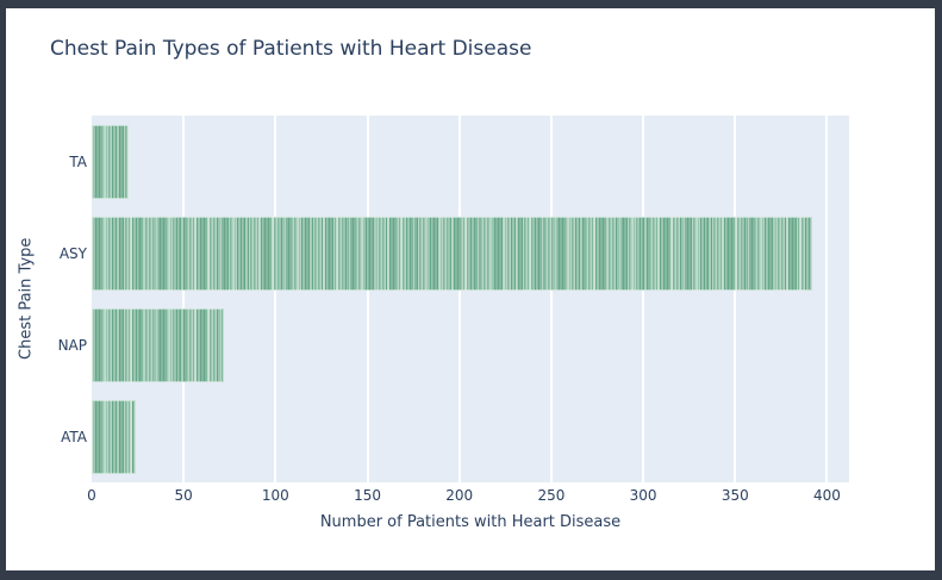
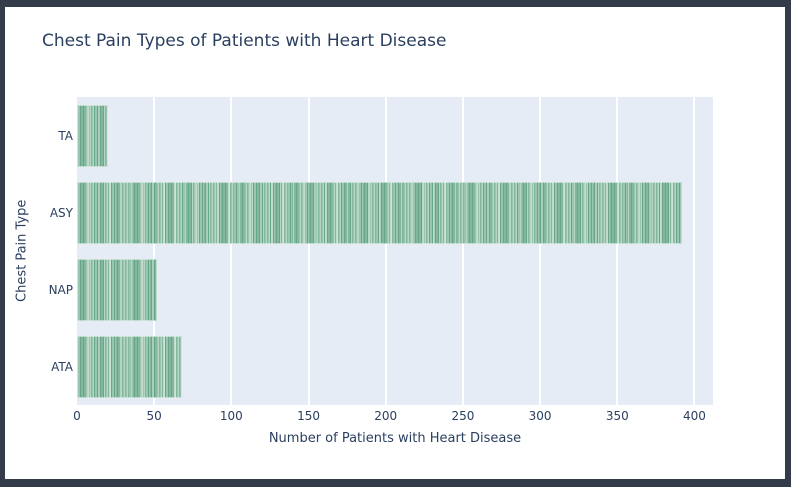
NAP: 72 -> 52
ATA: 24 -> 68
